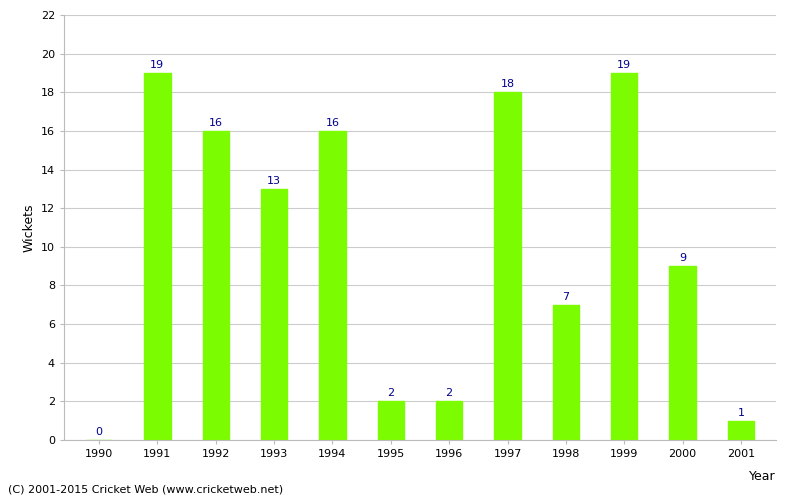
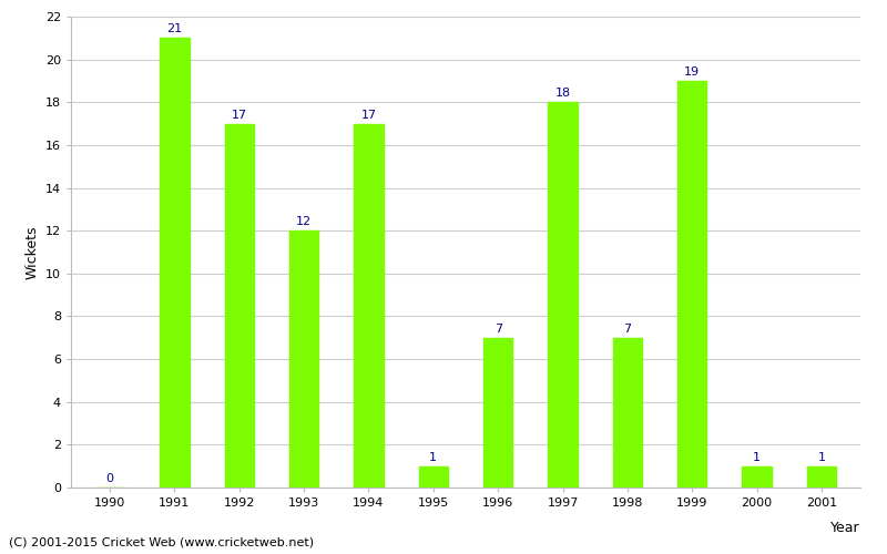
1991: 19 -> 21
1992: 16 -> 17
1993: 13 -> 12
1994: 16 -> 17
1995: 2 -> 1
1996: 2 -> 7
2000: 9 -> 1
